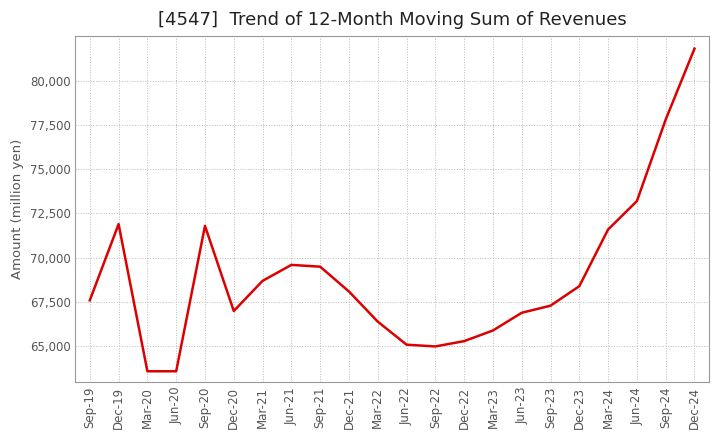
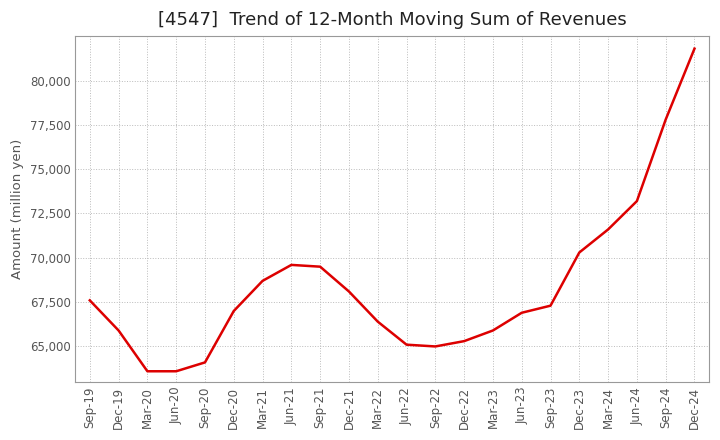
Dec-19: 71,900 -> 65,900
Sep-20: 71,800 -> 64,100
Dec-23: 68,400 -> 70,300
